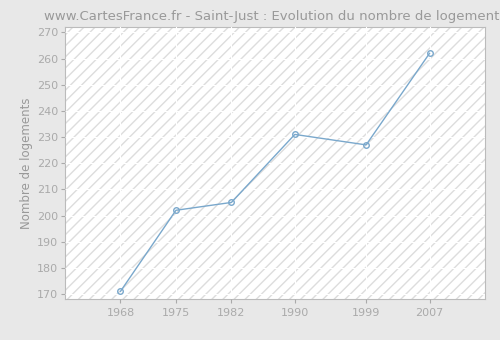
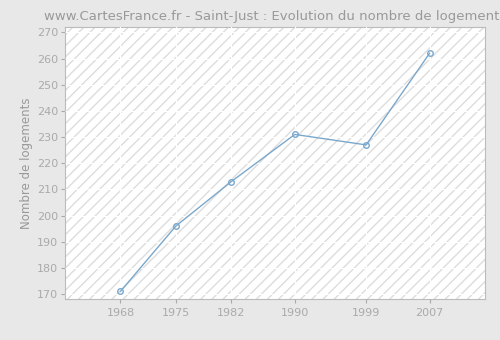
1975: 202 -> 196
1982: 205 -> 213
